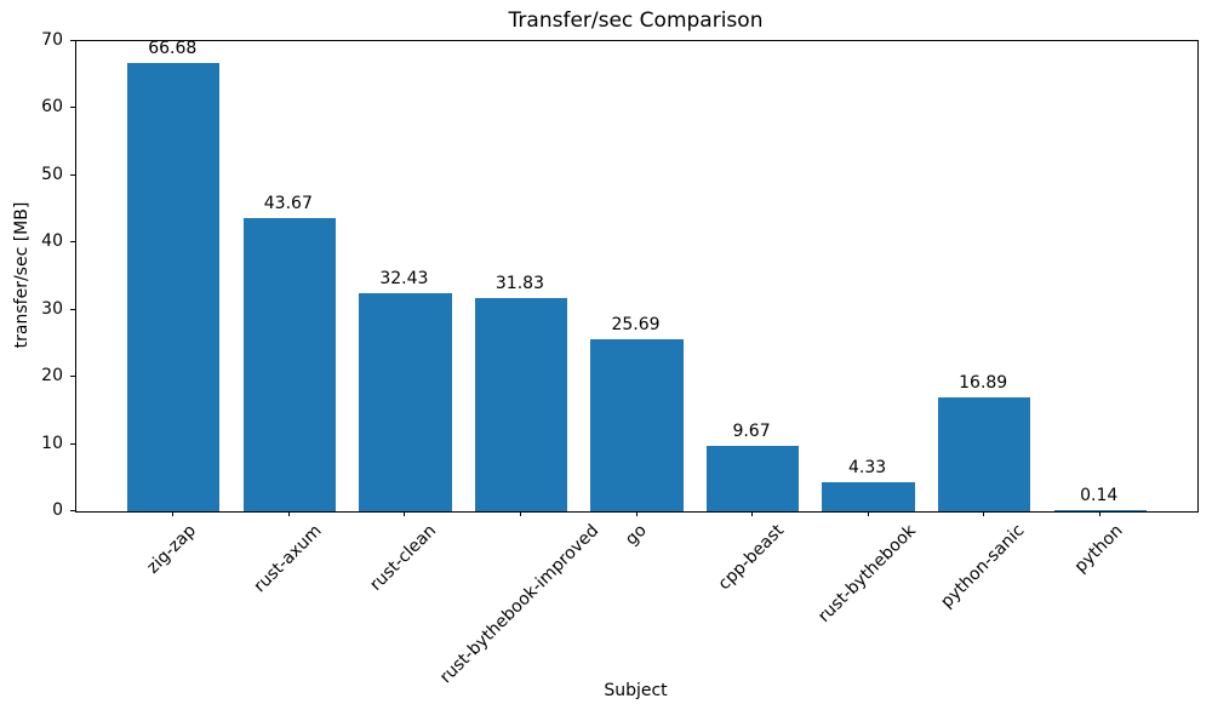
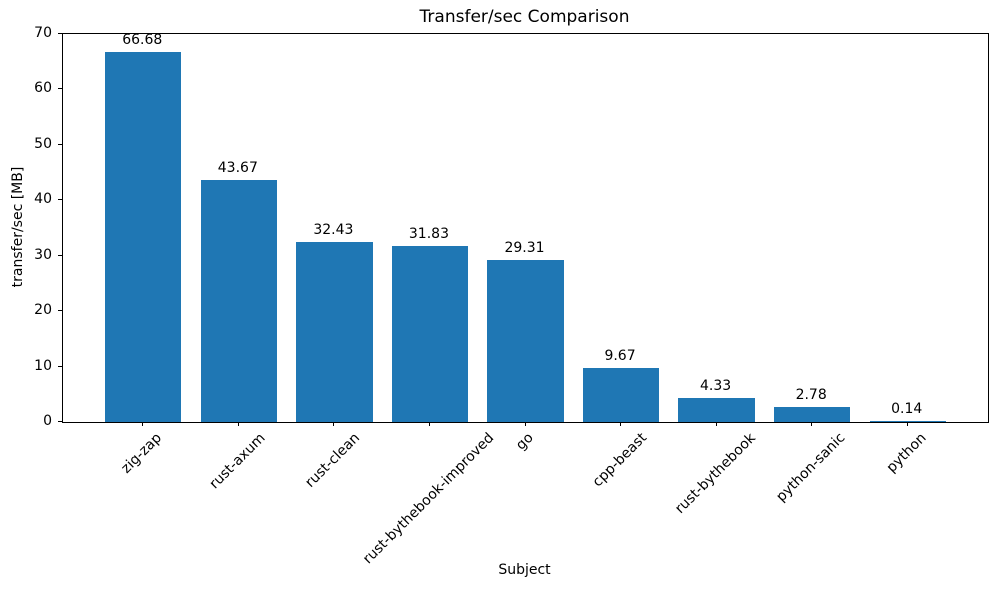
go: 25.69 -> 29.31
python-sanic: 16.89 -> 2.78
